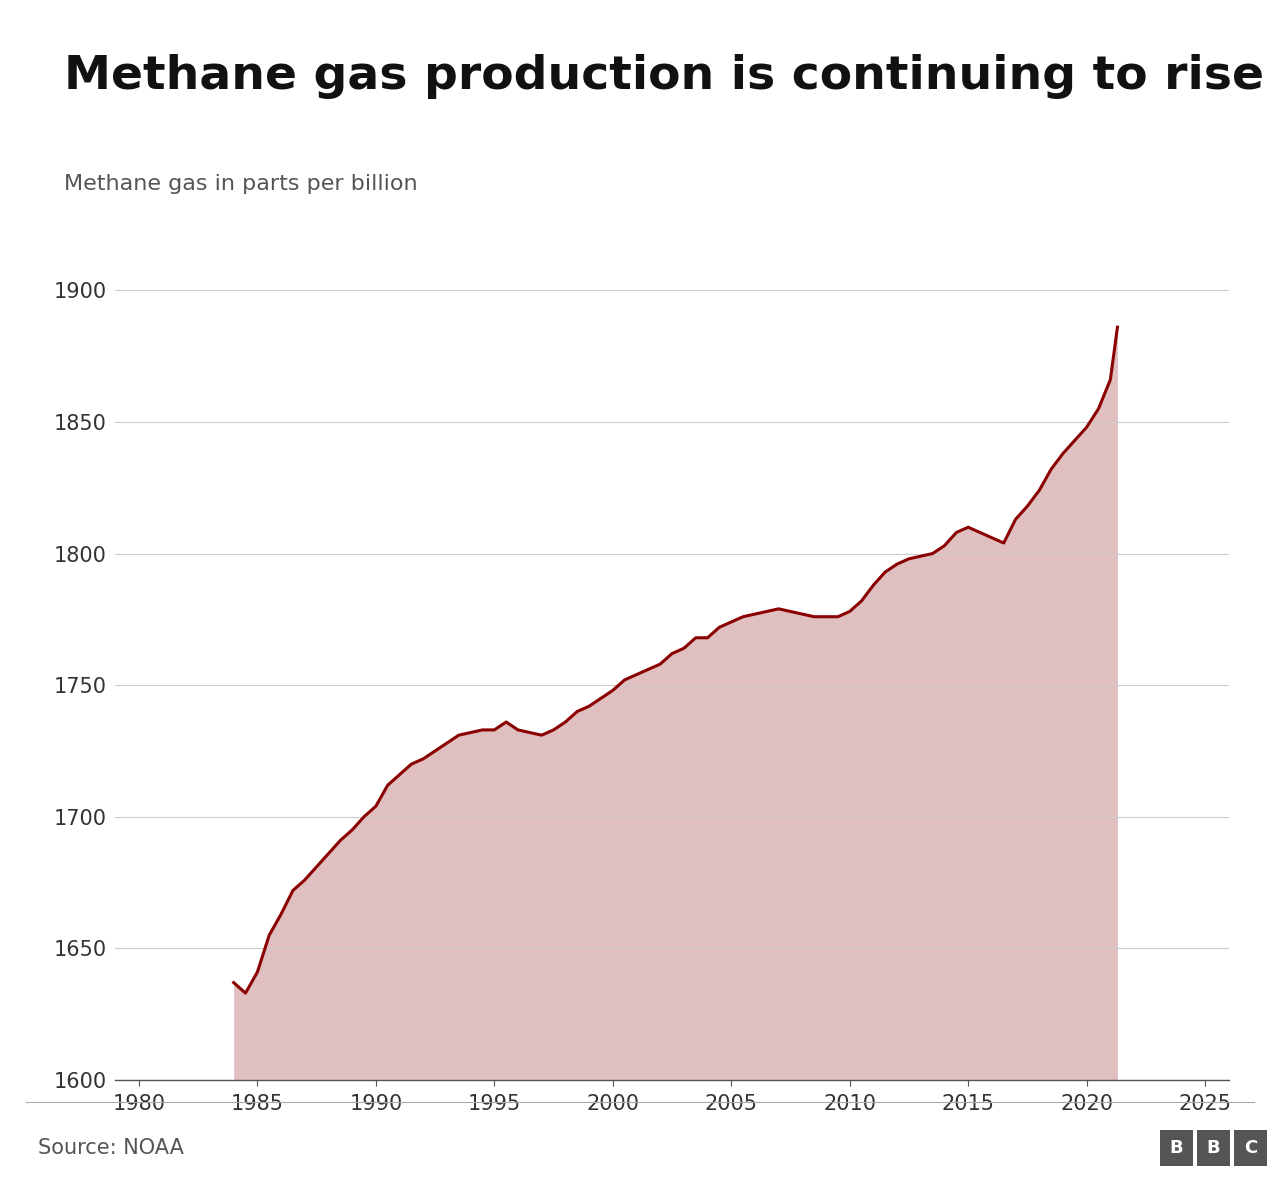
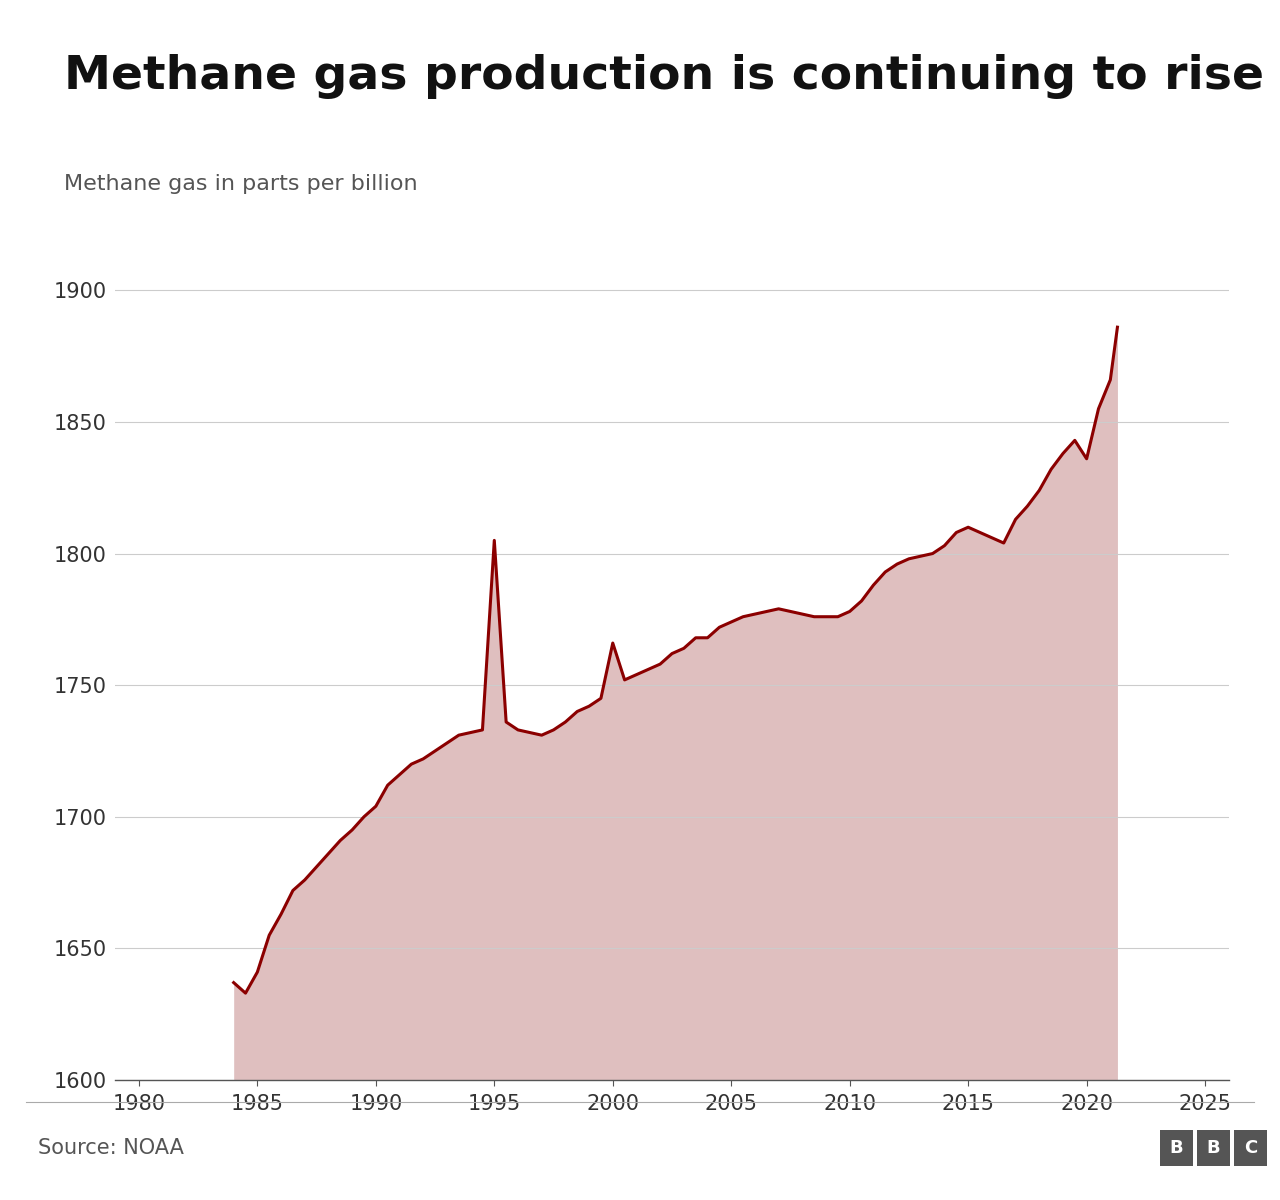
1995: 1733 -> 1805
2000: 1748 -> 1766
2020: 1848 -> 1836
